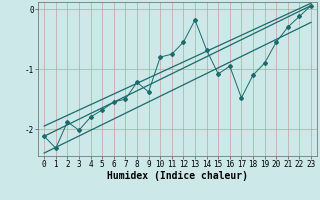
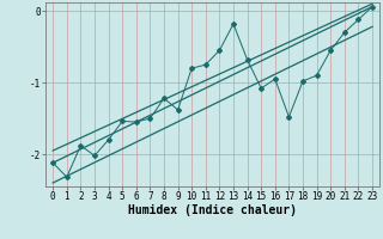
5: -1.68 -> -1.54
18: -1.10 -> -0.98
